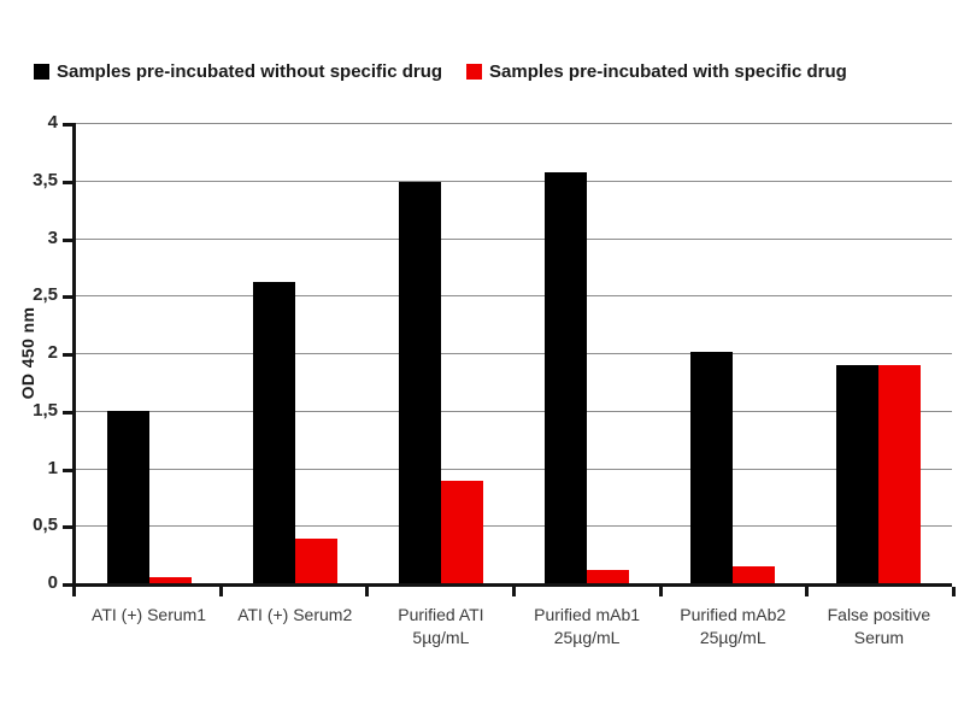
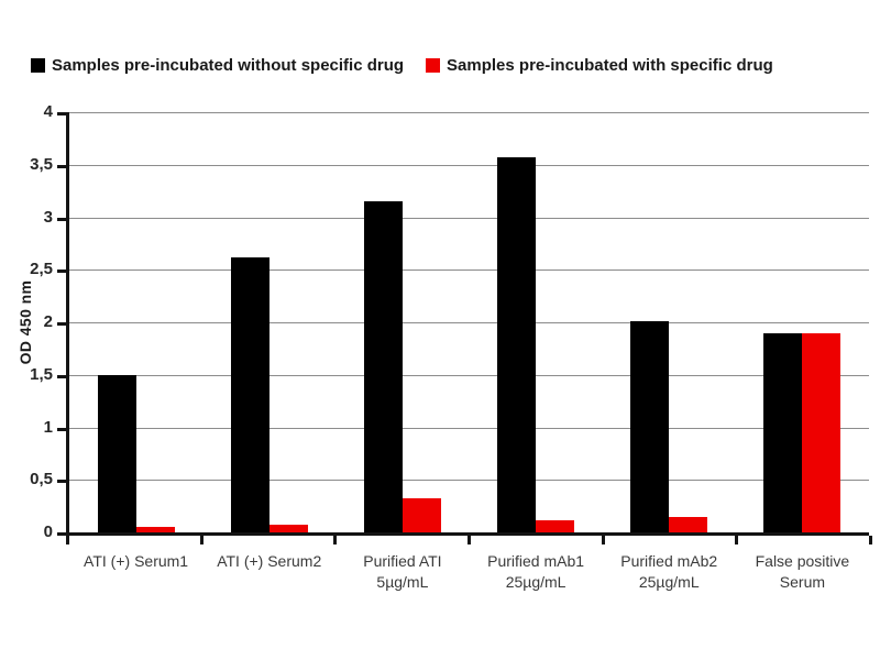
Samples pre-incubated with specific drug/ATI (+) Serum2: 0.4 -> 0.1
Samples pre-incubated without specific drug/Purified ATI 5µg/mL: 3.5 -> 3.2
Samples pre-incubated with specific drug/Purified ATI 5µg/mL: 0.9 -> 0.3
